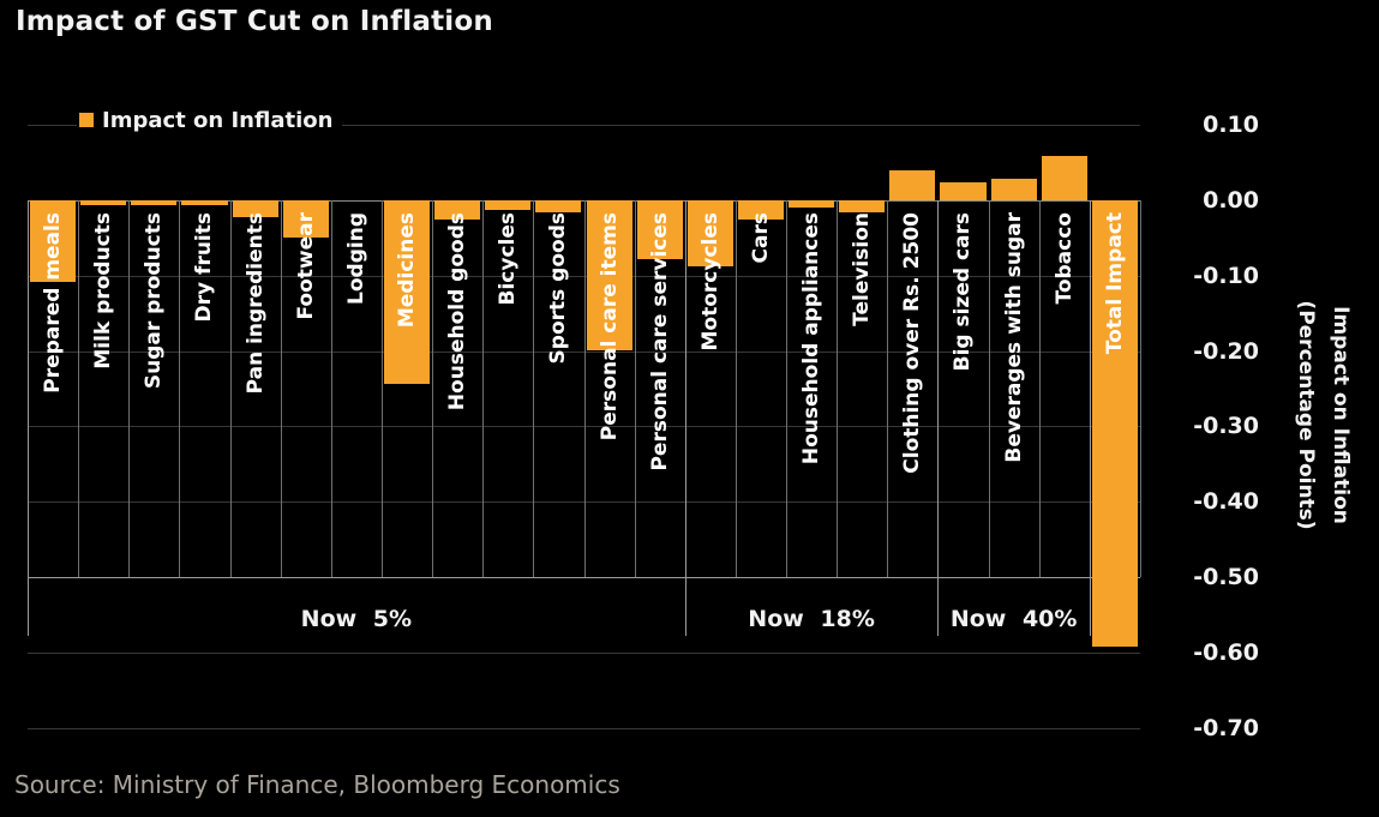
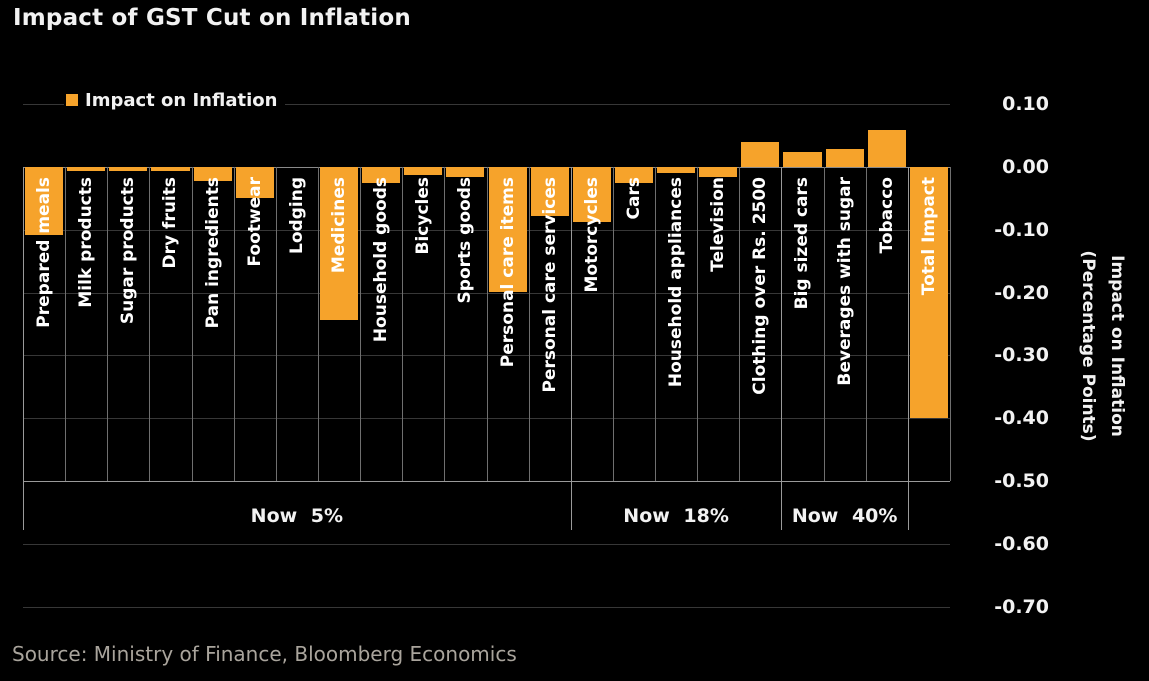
Total Impact: -0.59 -> -0.40
